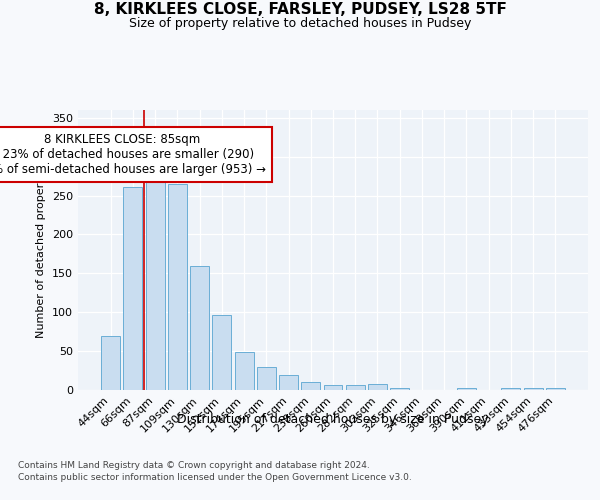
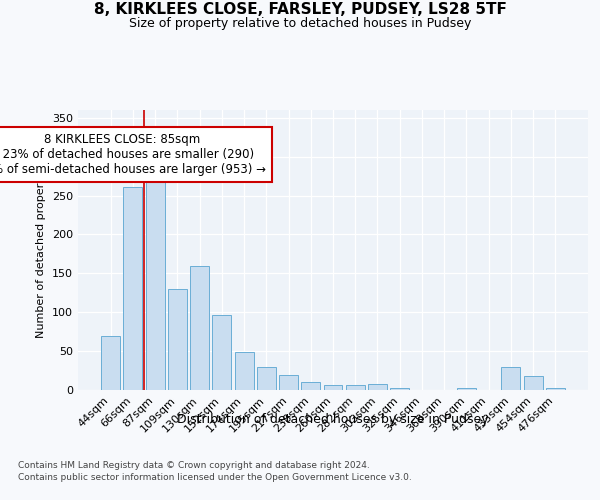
109sqm: 265 -> 130
433sqm: 3 -> 30
454sqm: 3 -> 18
